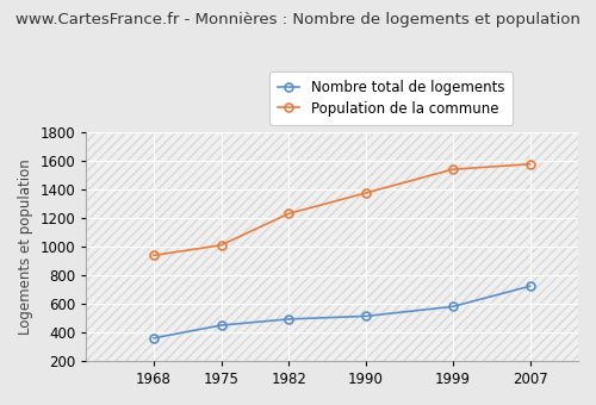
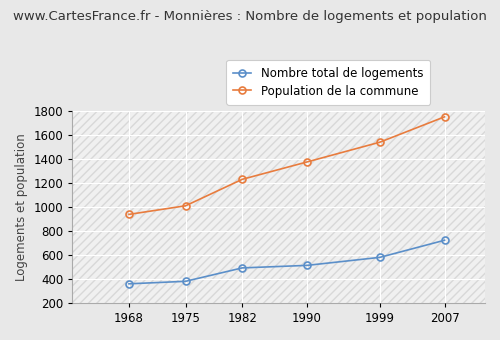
Nombre total de logements/1975: 450 -> 380
Population de la commune/2007: 1580 -> 1760
